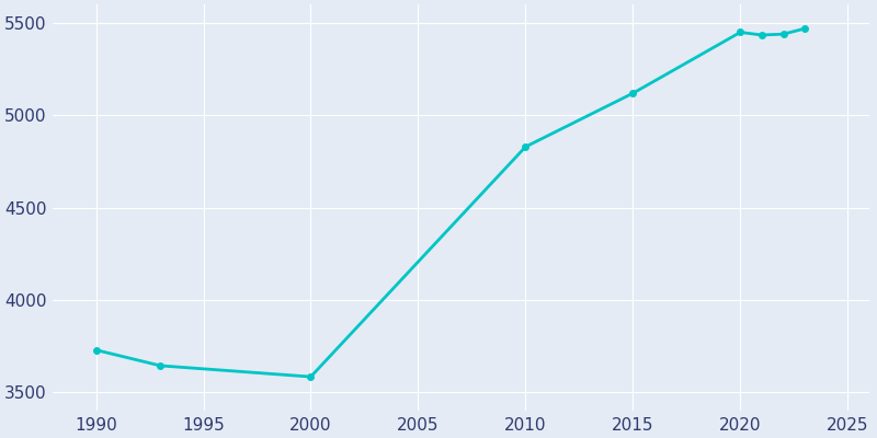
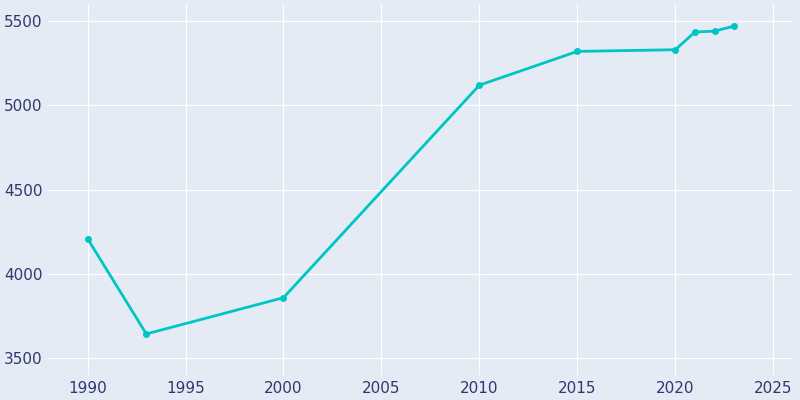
1990: 3730 -> 4210
2000: 3580 -> 3860
2010: 4830 -> 5120
2015: 5120 -> 5320
2020: 5450 -> 5330
